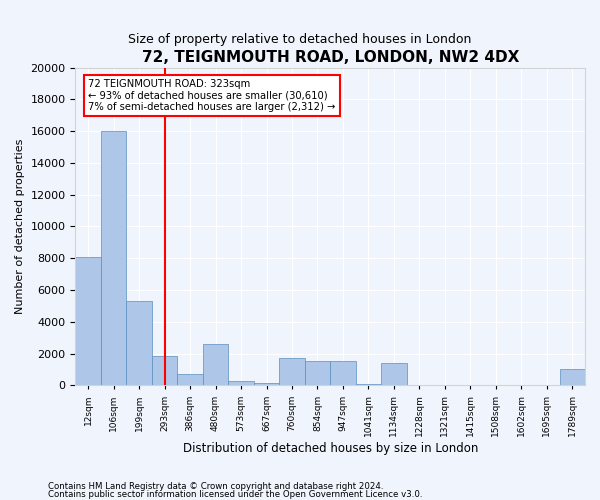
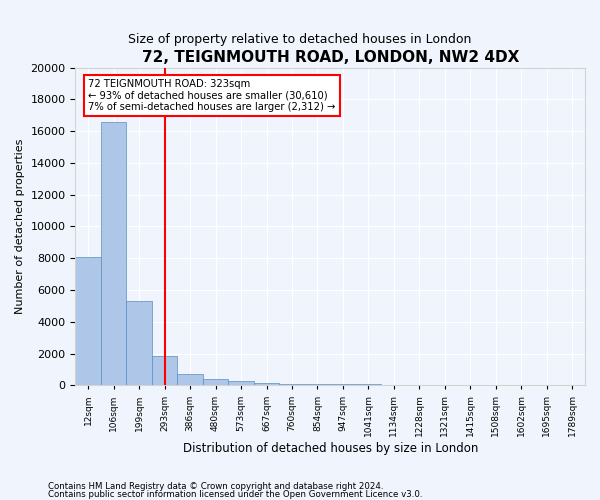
106sqm: 16000 -> 16600
480sqm: 2600 -> 400
760sqm: 1700 -> 100
854sqm: 1500 -> 100
947sqm: 1500 -> 100
1134sqm: 1400 -> 0
1789sqm: 1000 -> 0
